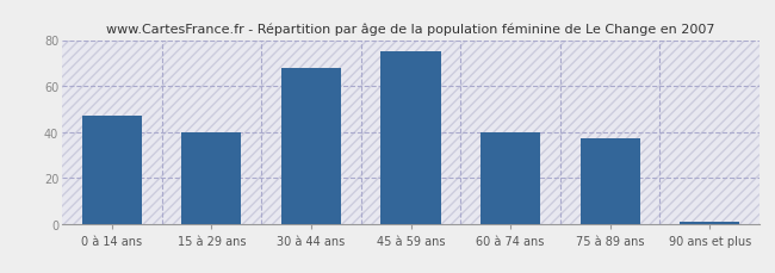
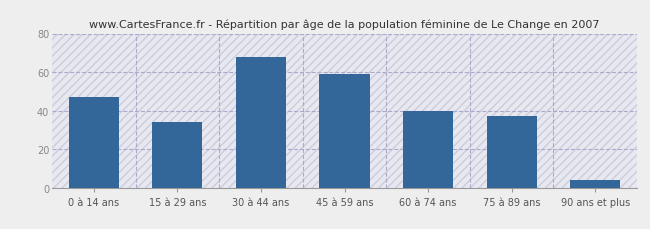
15 à 29 ans: 40 -> 34
45 à 59 ans: 75 -> 59
90 ans et plus: 1 -> 4
